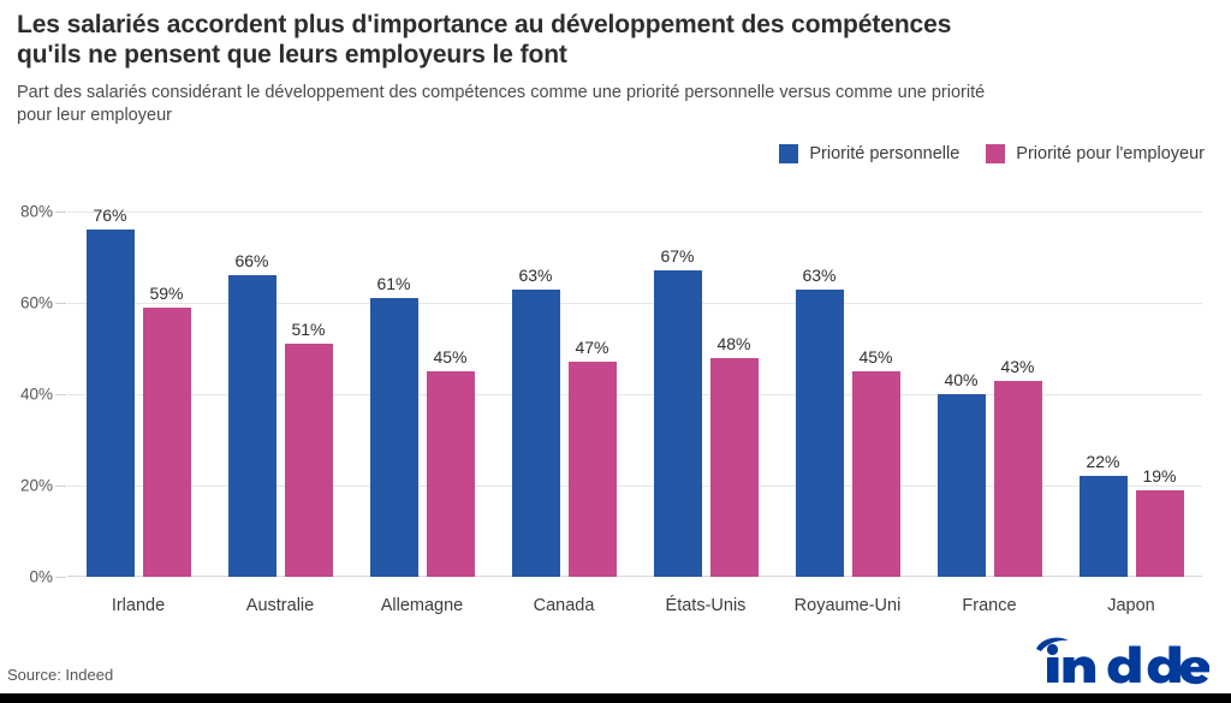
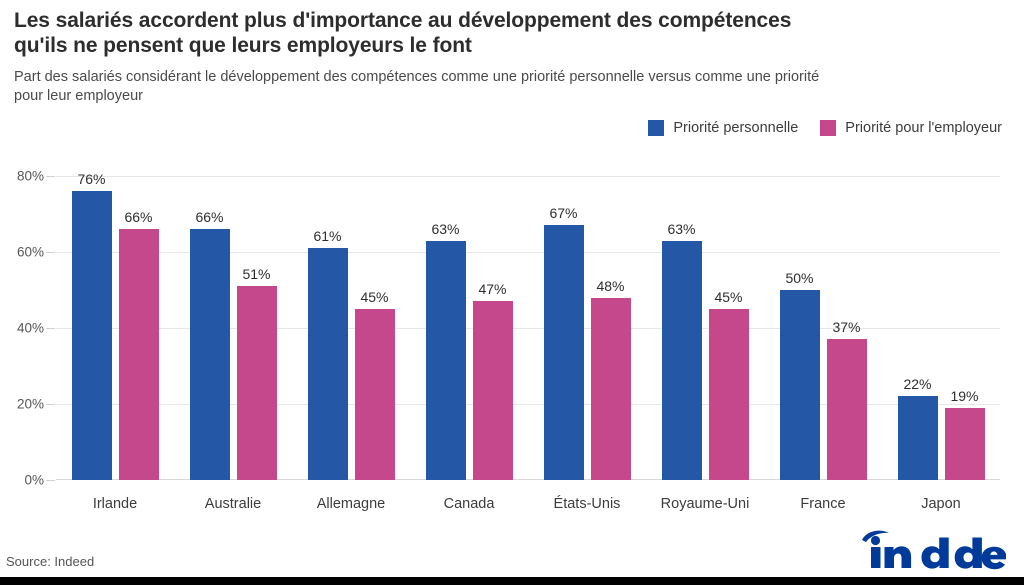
Priorité pour l'employeur/Irlande: 59% -> 66%
Priorité personnelle/France: 40% -> 50%
Priorité pour l'employeur/France: 43% -> 37%
